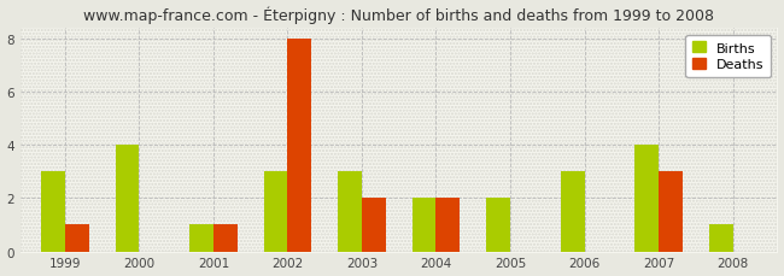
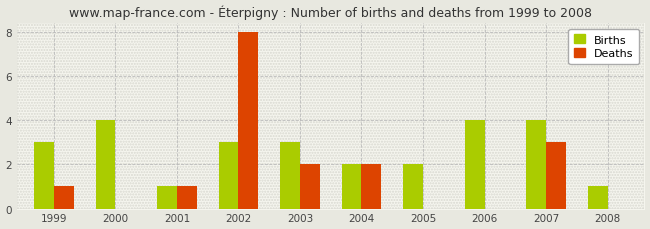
Births/2006: 3 -> 4
